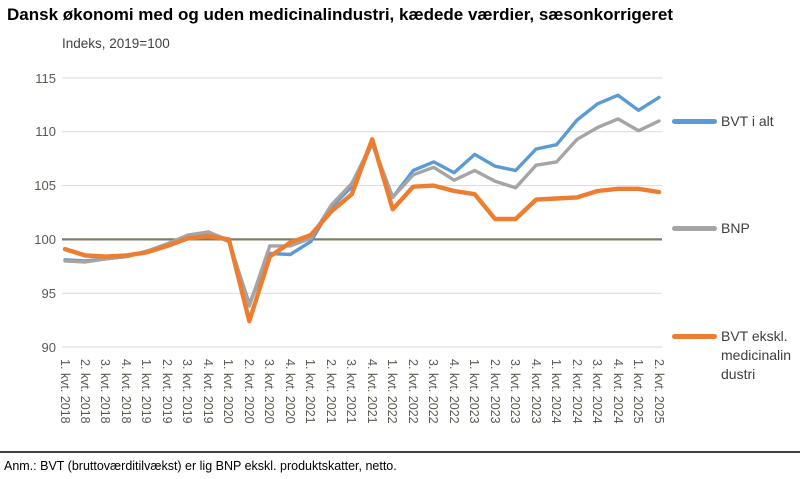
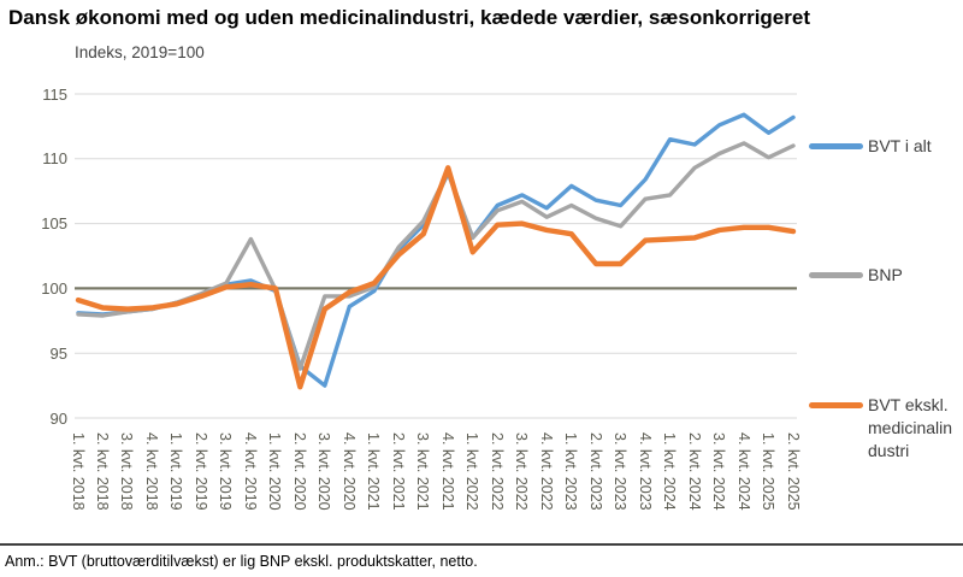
BNP/4. kvt. 2019: 100.7 -> 103.8
BVT i alt/3. kvt. 2020: 98.7 -> 92.5
BVT i alt/1. kvt. 2024: 108.8 -> 111.5
